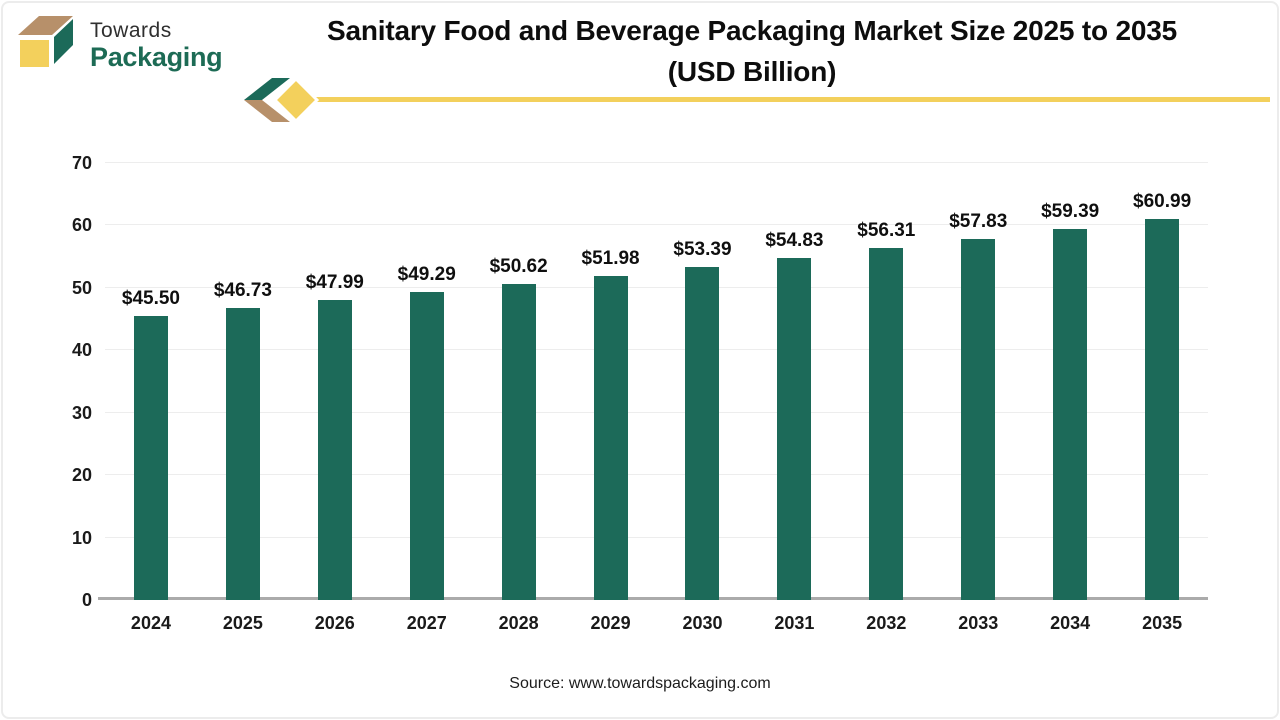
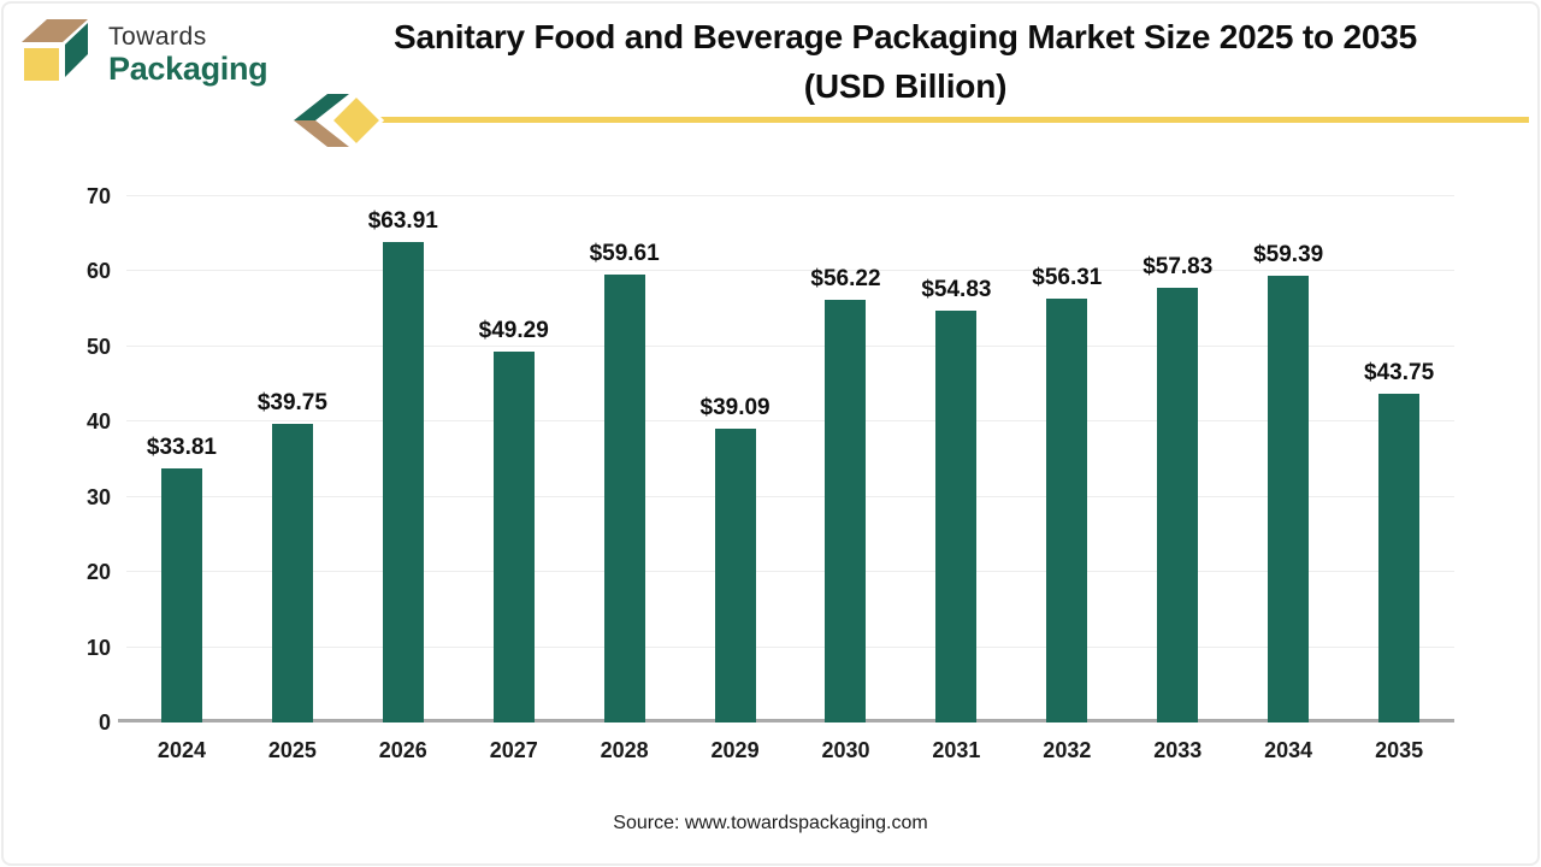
2024: $45.50 -> $33.81
2025: $46.73 -> $39.75
2026: $47.99 -> $63.91
2028: $50.62 -> $59.61
2029: $51.98 -> $39.09
2030: $53.39 -> $56.22
2035: $60.99 -> $43.75
